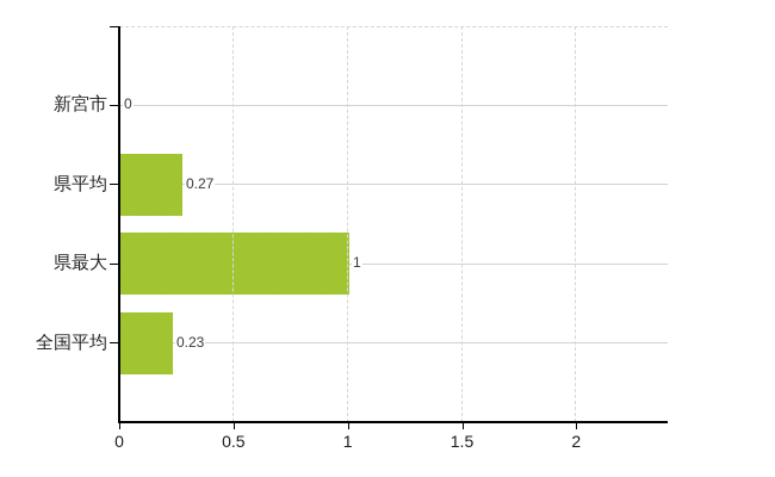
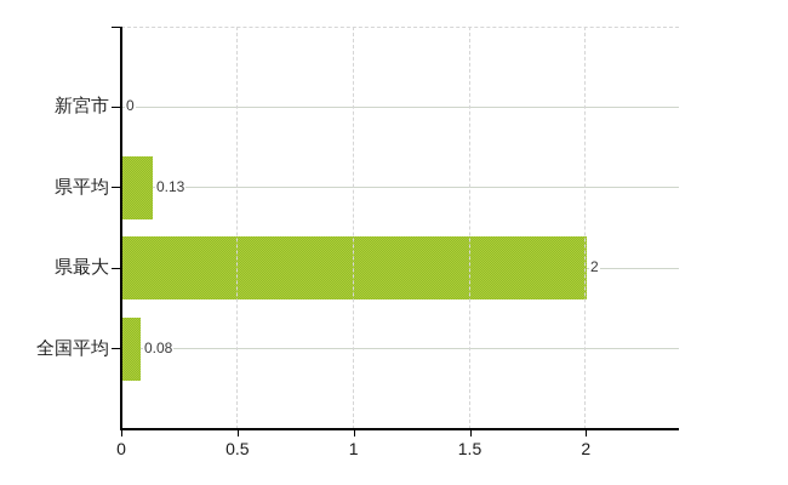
県平均: 0.27 -> 0.13
県最大: 1 -> 2
全国平均: 0.23 -> 0.08
